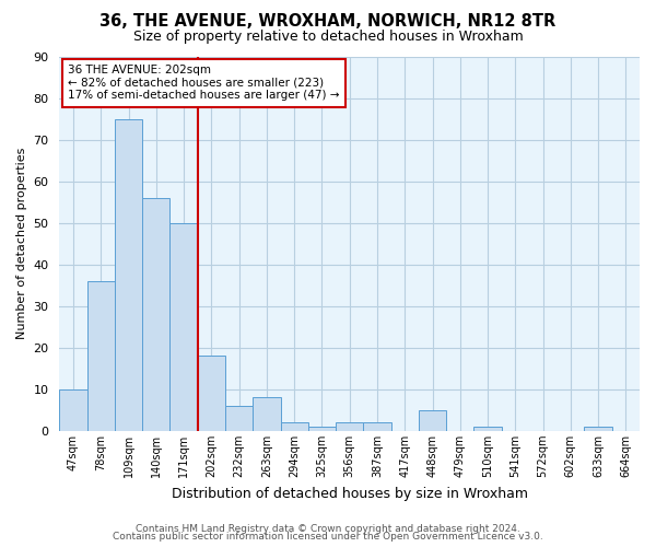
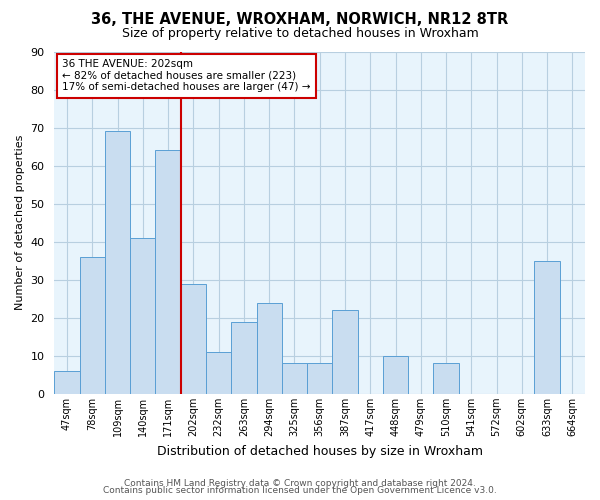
47sqm: 10 -> 6
109sqm: 75 -> 69
140sqm: 56 -> 41
171sqm: 50 -> 64
202sqm: 18 -> 29
232sqm: 6 -> 11
263sqm: 8 -> 19
294sqm: 2 -> 24
325sqm: 1 -> 8
356sqm: 2 -> 8
387sqm: 2 -> 22
448sqm: 5 -> 10
510sqm: 1 -> 8
633sqm: 1 -> 35
